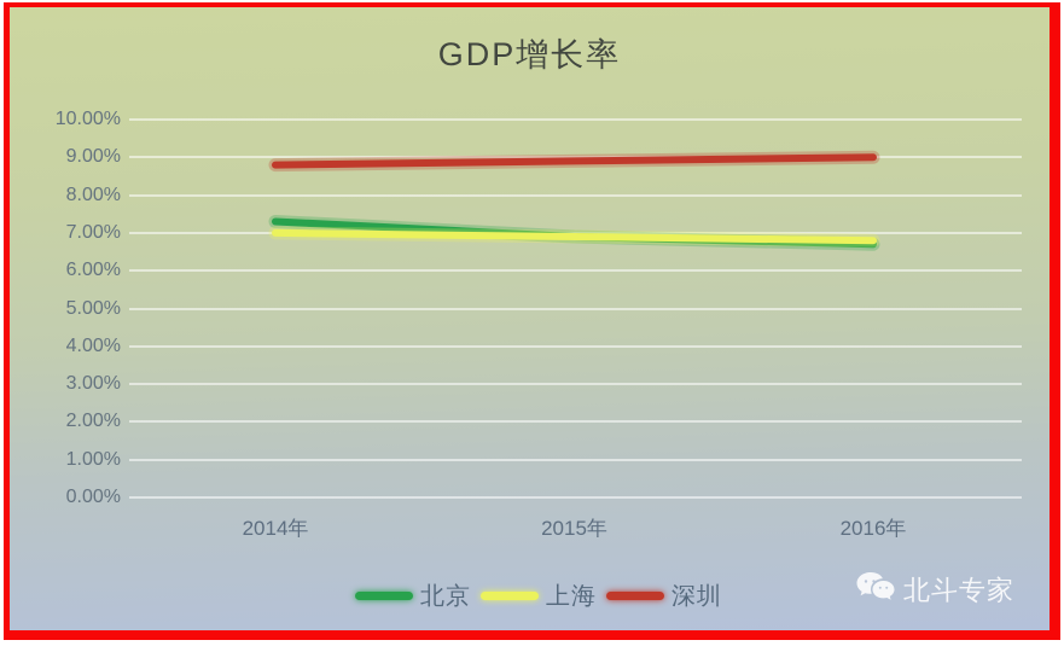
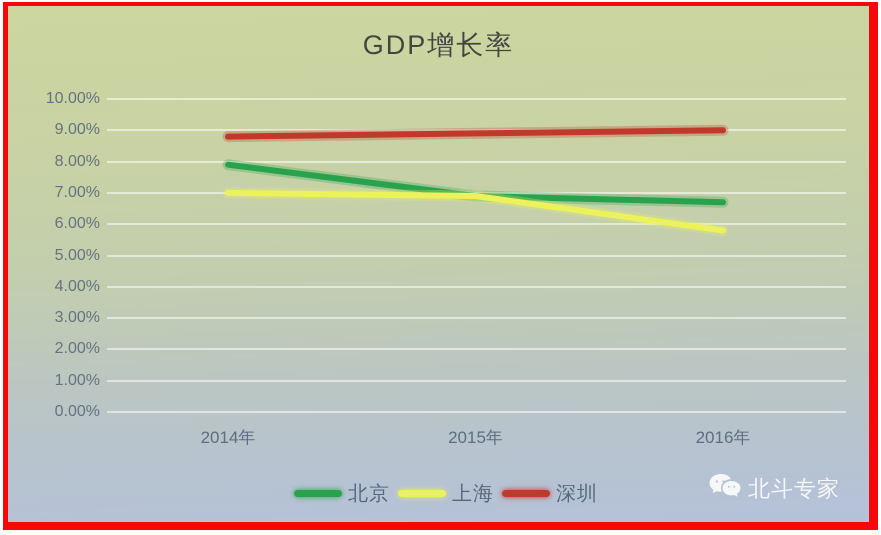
北京/2014年: 7.3% -> 7.9%
上海/2016年: 6.8% -> 5.8%
